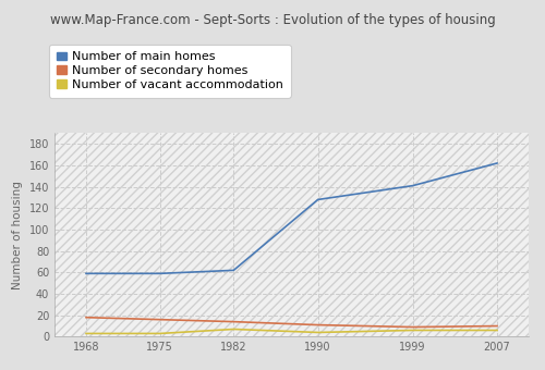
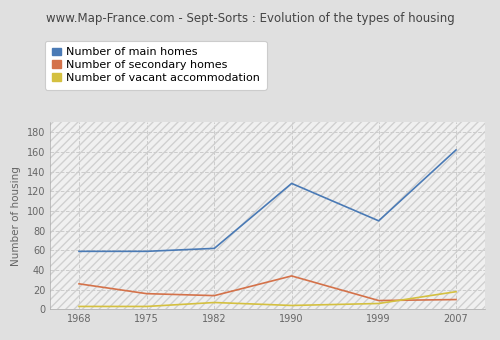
Number of secondary homes/1968: 18 -> 26
Number of secondary homes/1990: 11 -> 34
Number of main homes/1999: 141 -> 90
Number of vacant accommodation/2007: 6 -> 18
